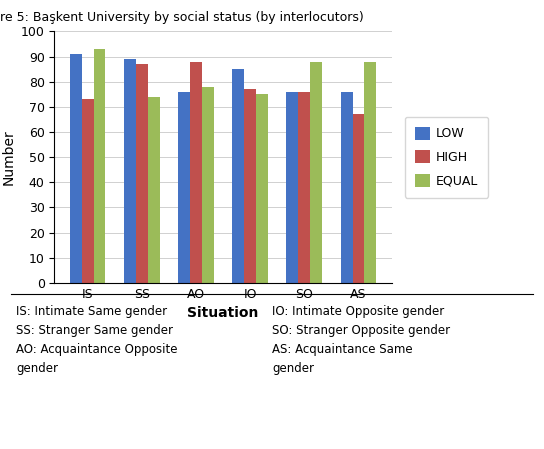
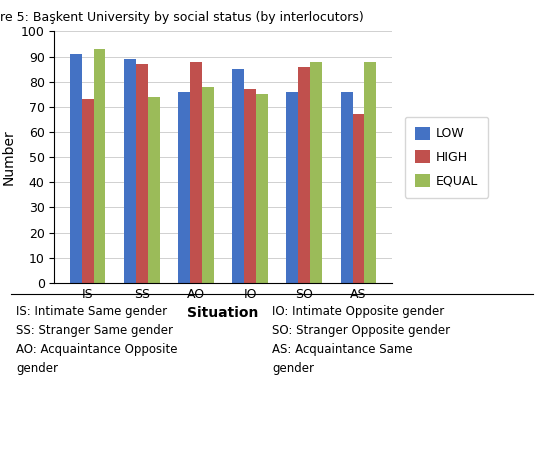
HIGH/SO: 76 -> 86
